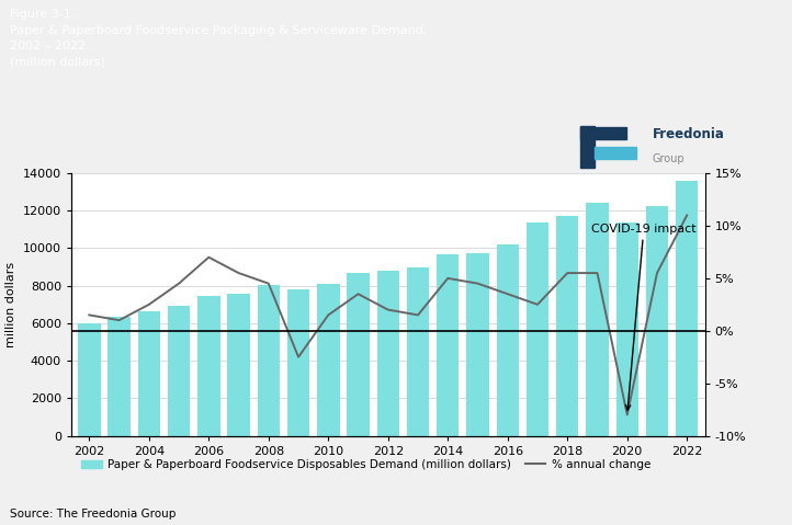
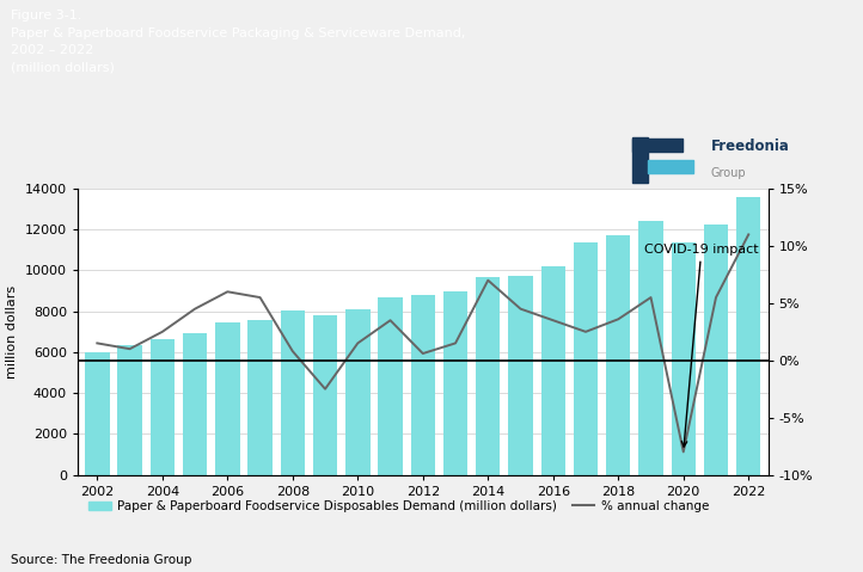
% annual change/2006: 7.0% -> 6.0%
% annual change/2008: 4.5% -> 0.8%
% annual change/2012: 2.0% -> 0.6%
% annual change/2014: 5.0% -> 7.0%
% annual change/2018: 5.5% -> 3.6%
